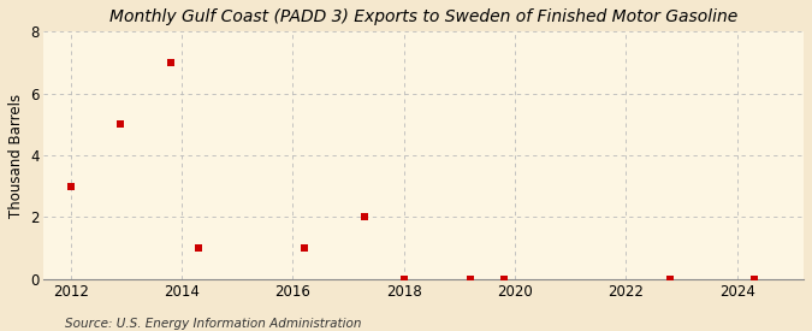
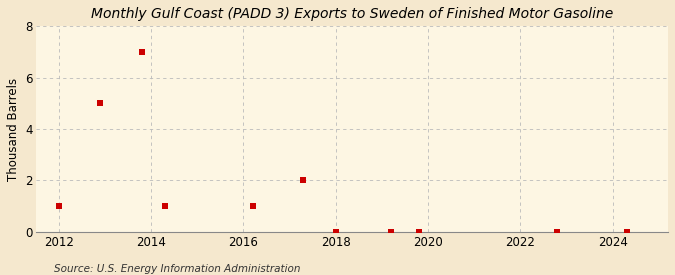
2012: 3 -> 1
